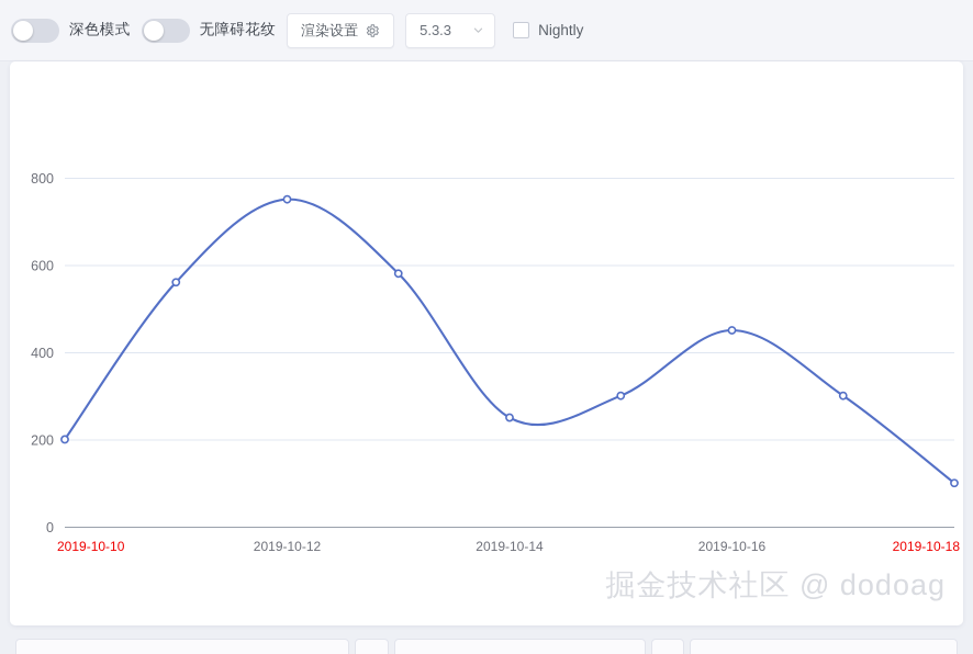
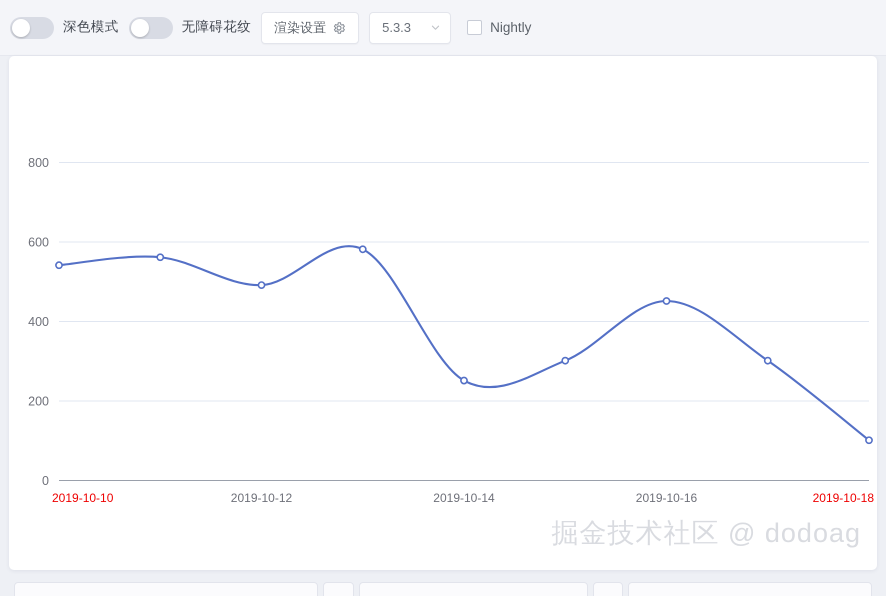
2019-10-10: 200 -> 540
2019-10-12: 750 -> 490
